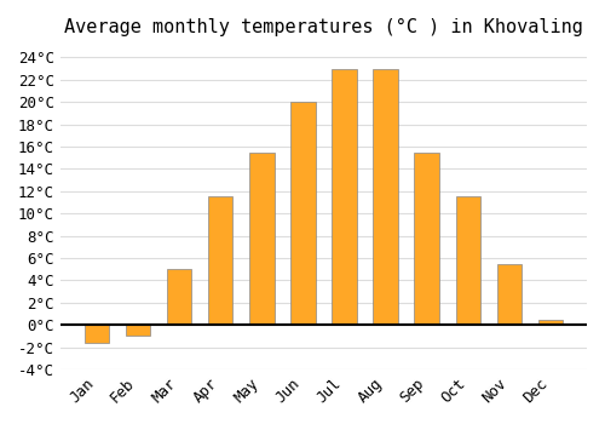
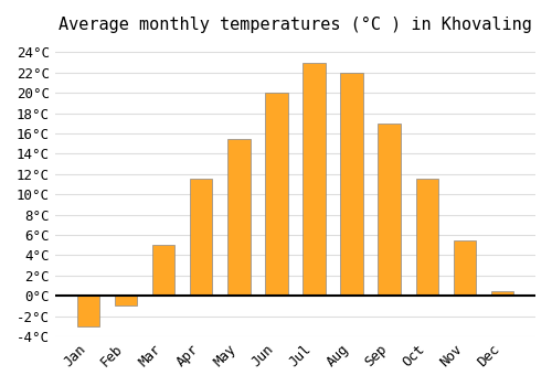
Jan: -1.6°C -> -3.0°C
Aug: 23.0°C -> 22.0°C
Sep: 15.4°C -> 17.0°C
